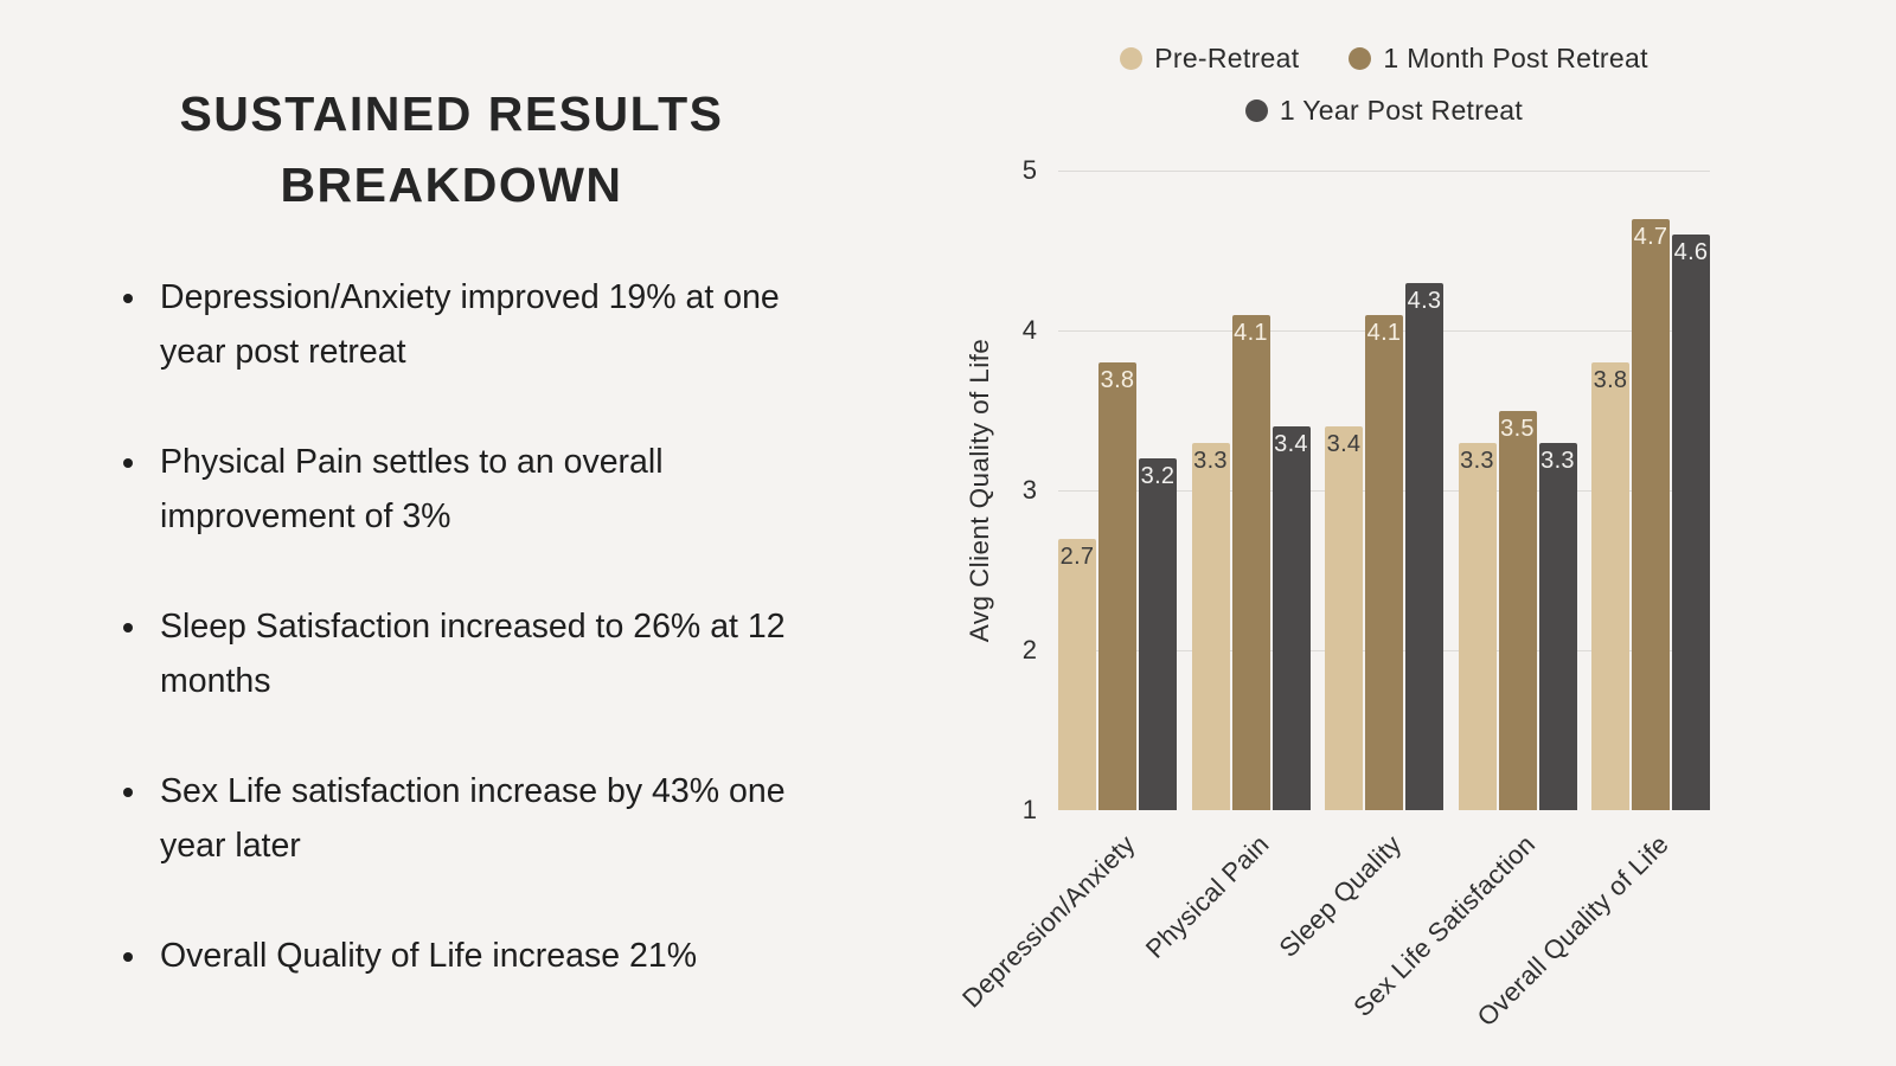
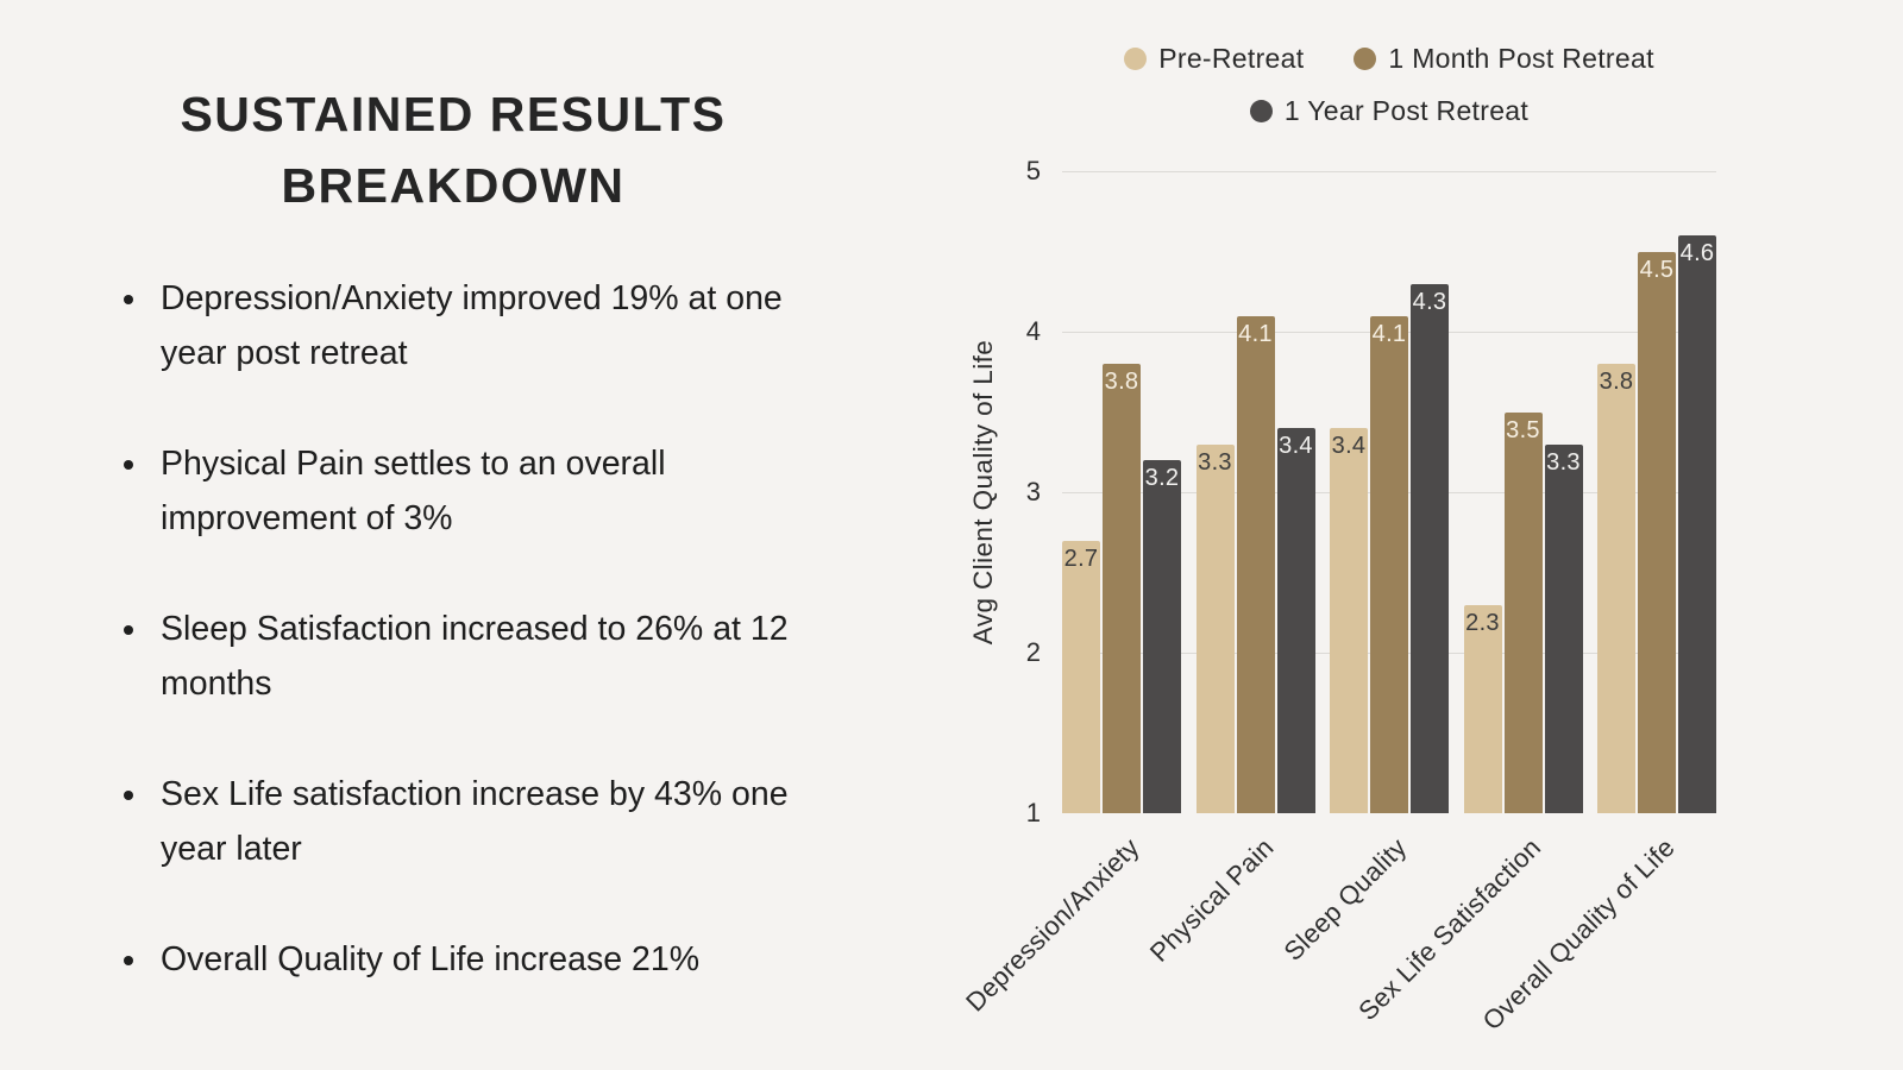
Pre-Retreat/Sex Life Satisfaction: 3.3 -> 2.3
1 Month Post Retreat/Overall Quality of Life: 4.7 -> 4.5
